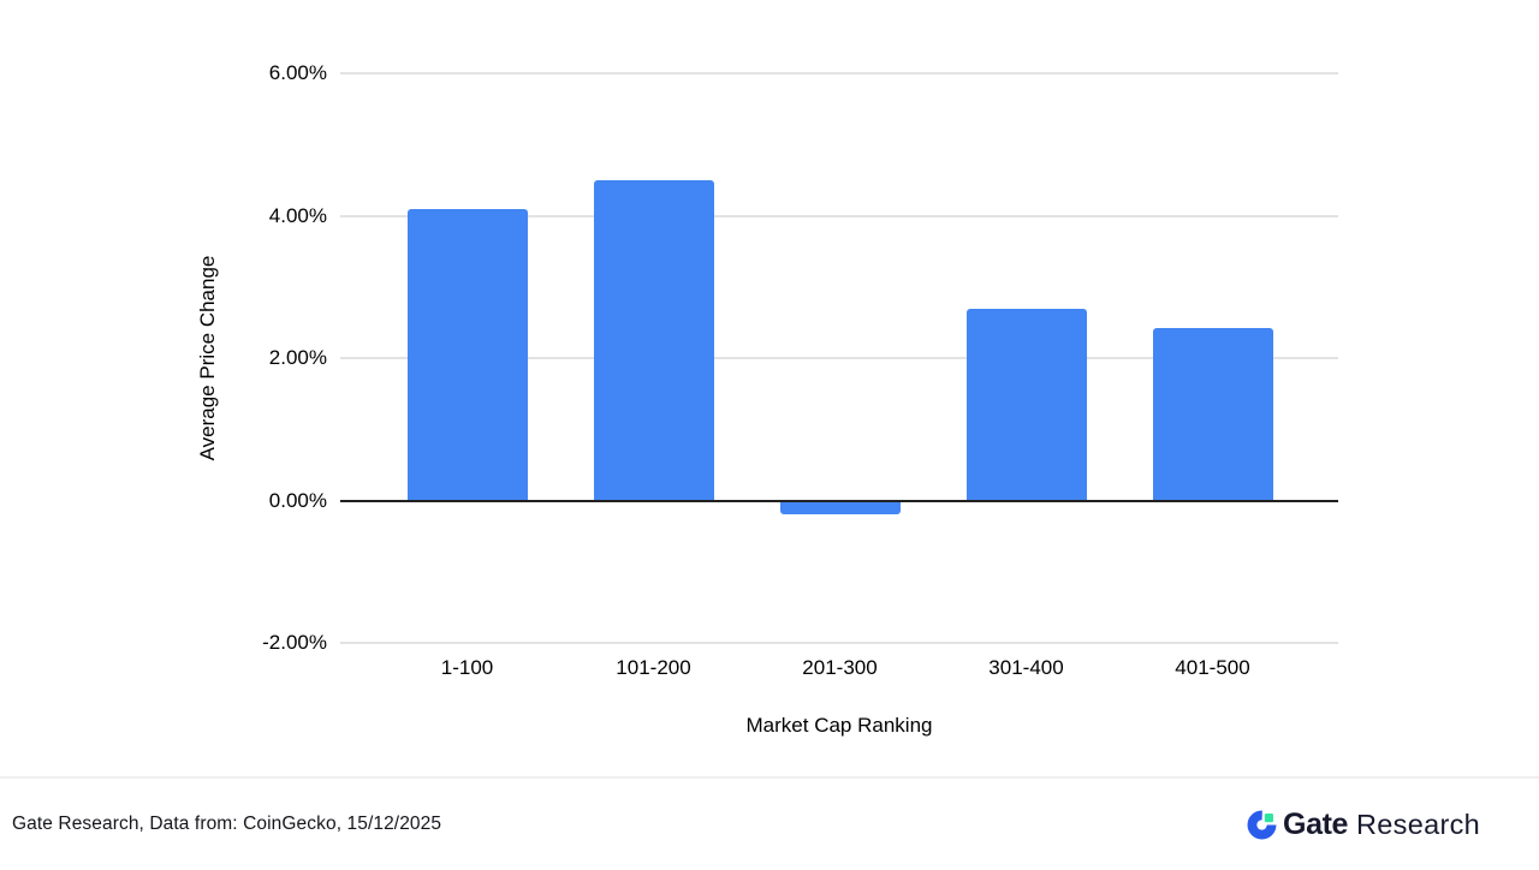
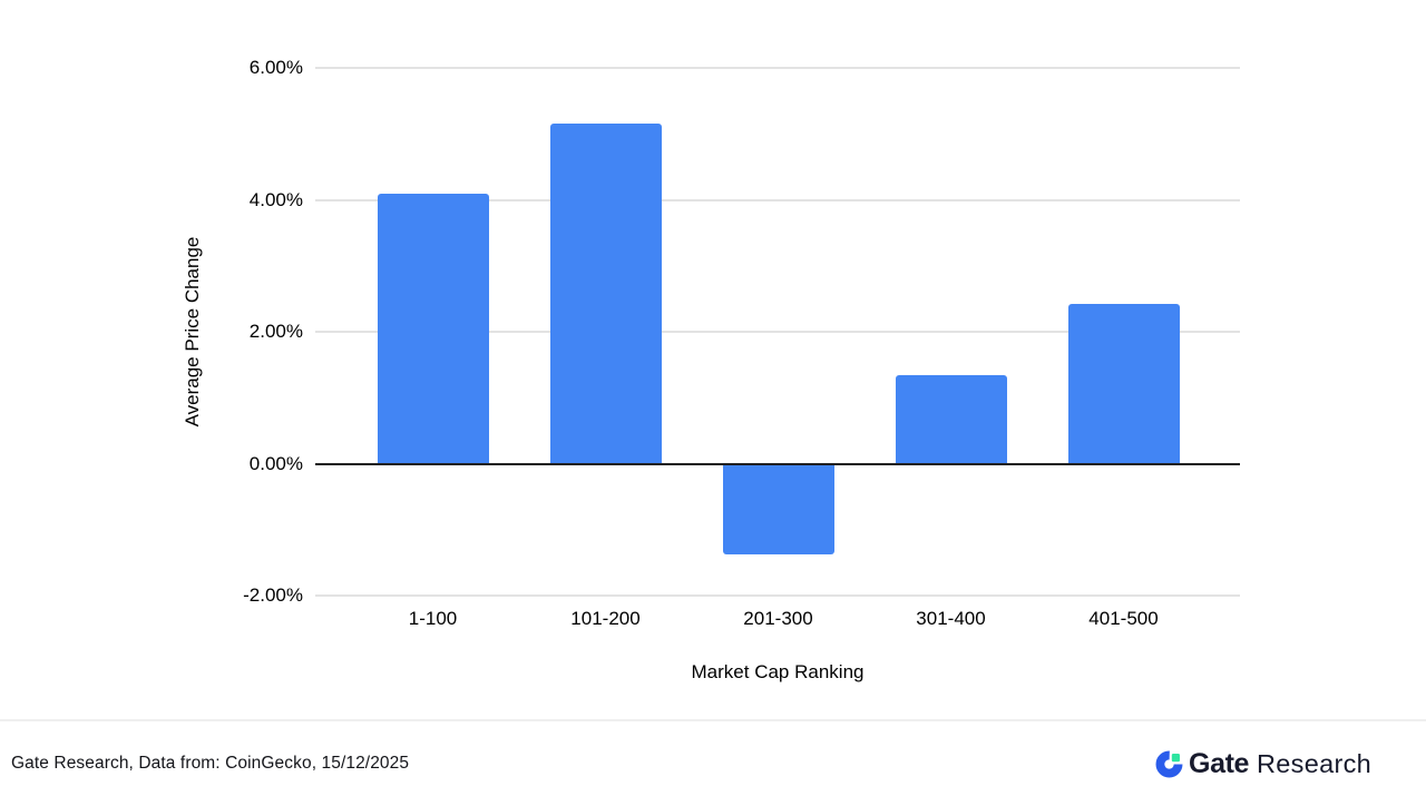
101-200: 4.5% -> 5.2%
201-300: -0.2% -> -1.4%
301-400: 2.7% -> 1.4%
